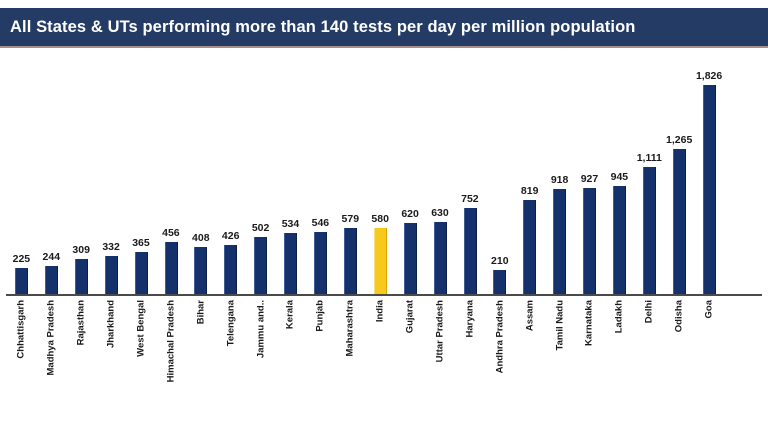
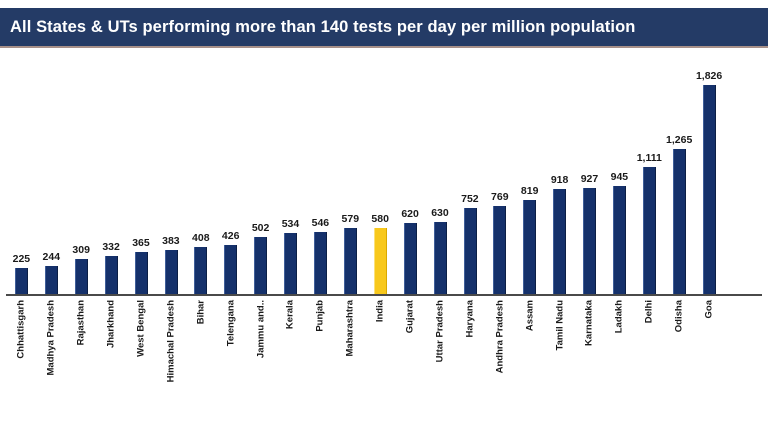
Himachal Pradesh: 456 -> 383
Andhra Pradesh: 210 -> 769
